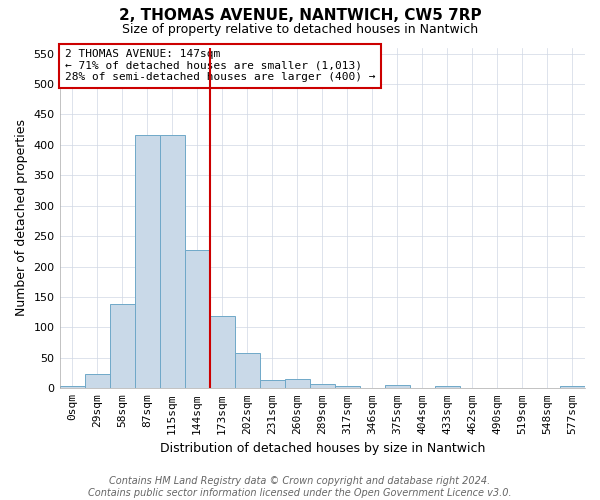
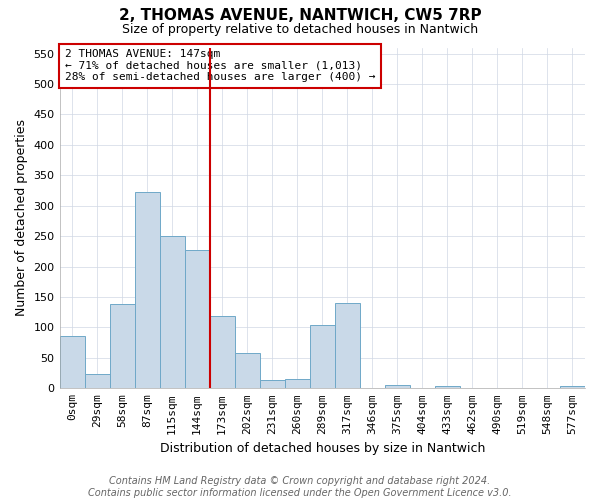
0sqm: 3 -> 86
87sqm: 416 -> 322
115sqm: 416 -> 250
289sqm: 7 -> 104
317sqm: 3 -> 140
